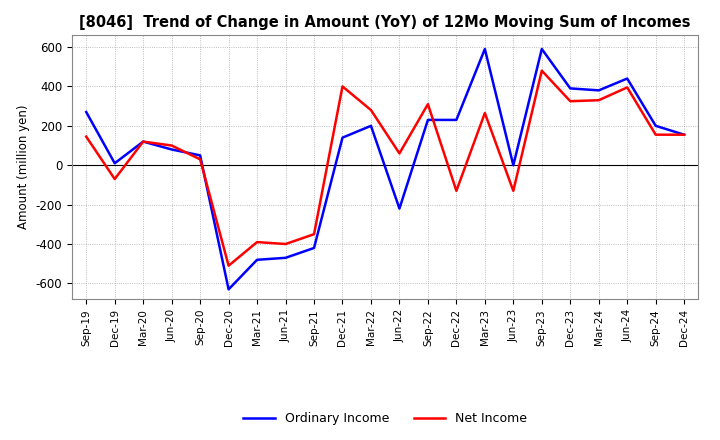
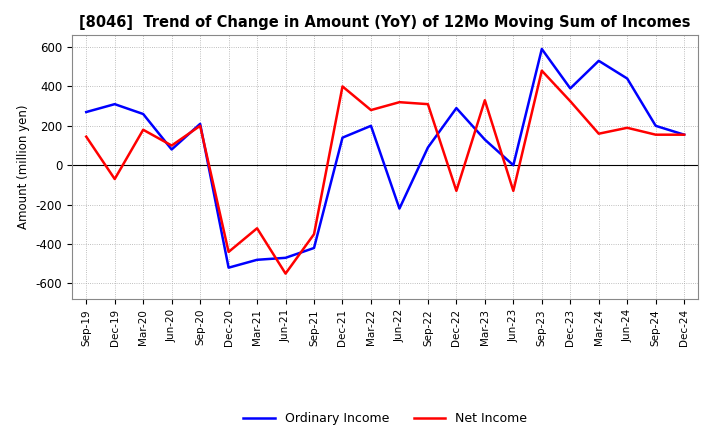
Ordinary Income/Dec-19: 10 -> 310
Ordinary Income/Mar-20: 120 -> 260
Net Income/Mar-20: 120 -> 180
Ordinary Income/Sep-20: 50 -> 210
Net Income/Sep-20: 30 -> 200
Ordinary Income/Dec-20: -630 -> -520
Net Income/Dec-20: -510 -> -440
Net Income/Mar-21: -390 -> -320
Net Income/Jun-21: -400 -> -550
Net Income/Jun-22: 60 -> 320
Ordinary Income/Sep-22: 230 -> 90
Ordinary Income/Dec-22: 230 -> 290
Ordinary Income/Mar-23: 590 -> 130
Net Income/Mar-23: 260 -> 330
Ordinary Income/Mar-24: 380 -> 530
Net Income/Mar-24: 330 -> 160
Net Income/Jun-24: 400 -> 190
